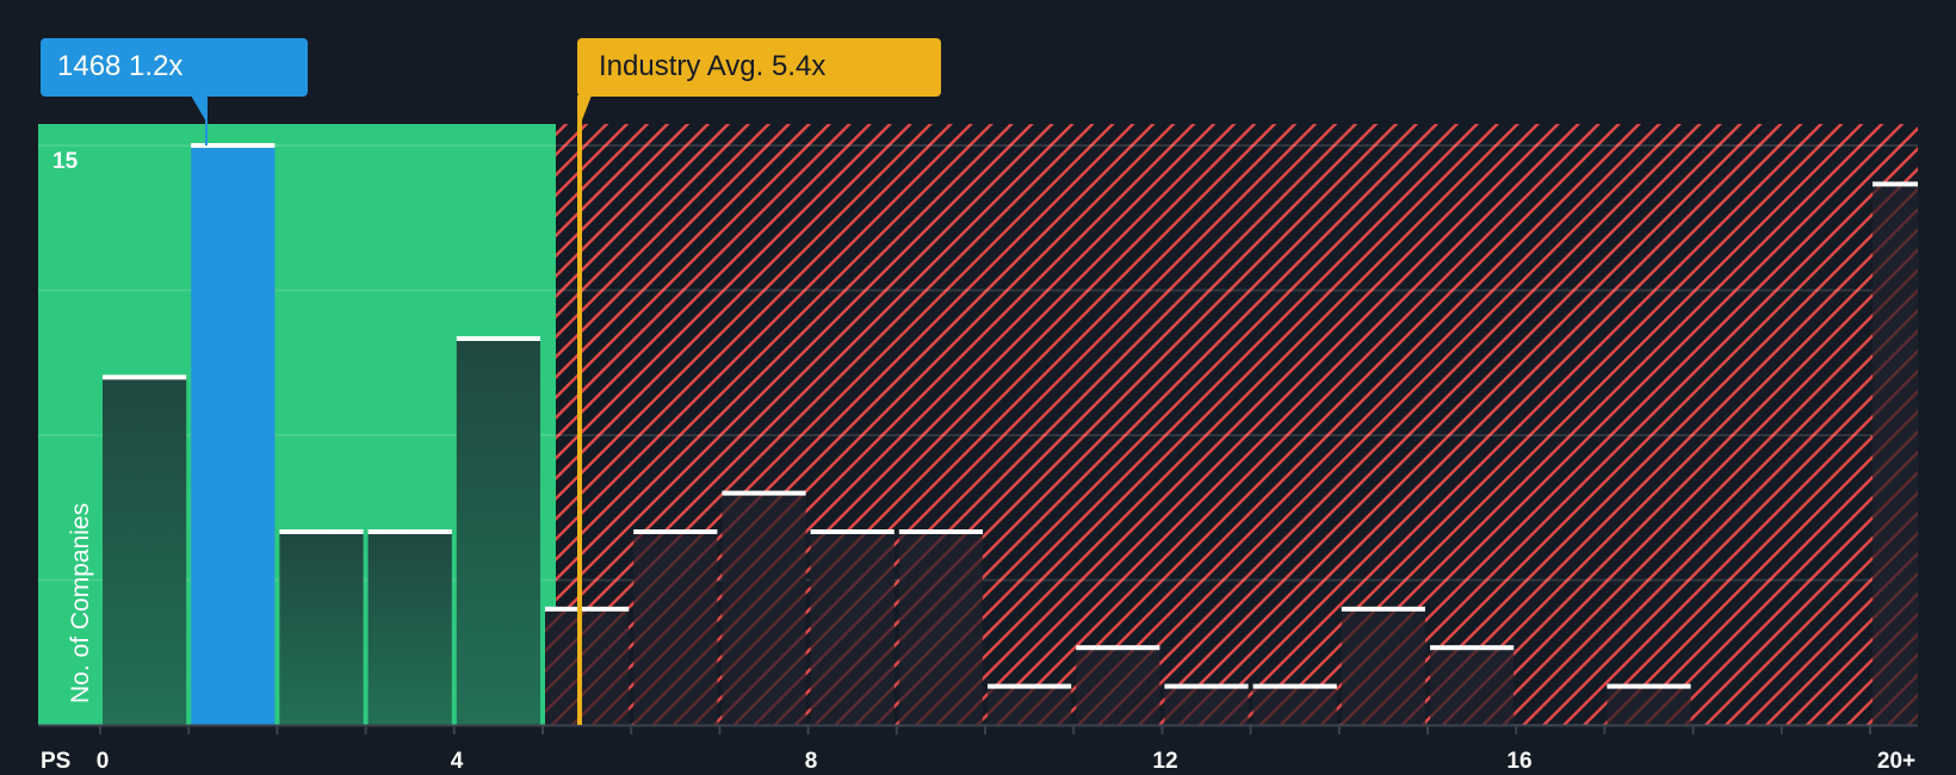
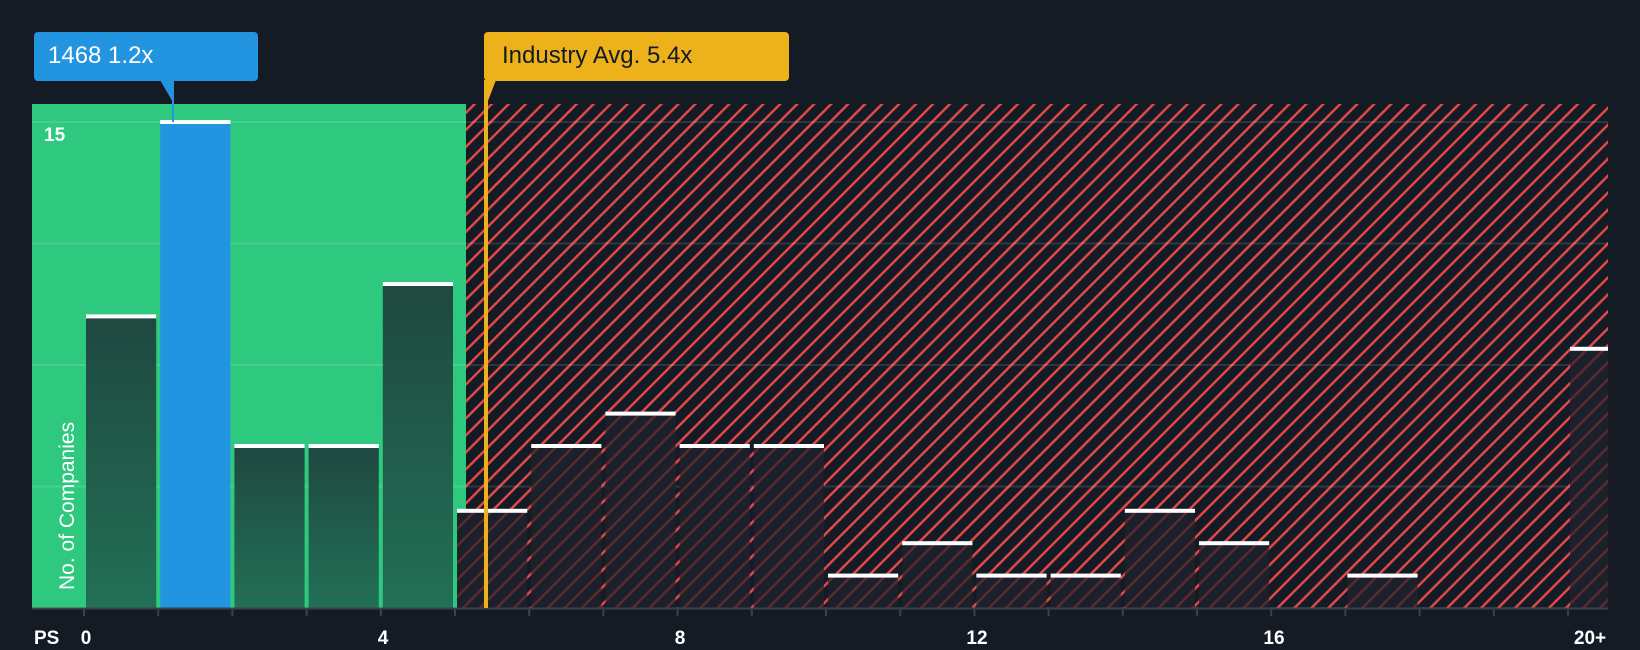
20+: 14 -> 8
